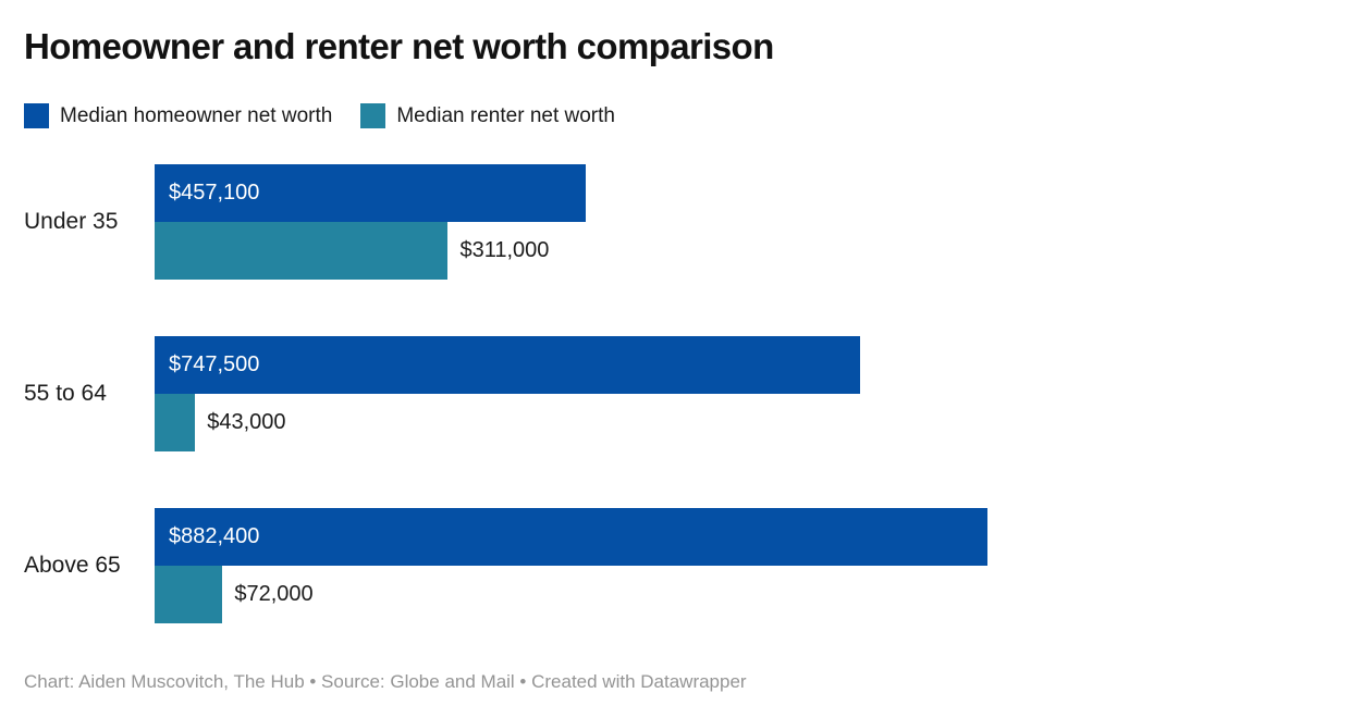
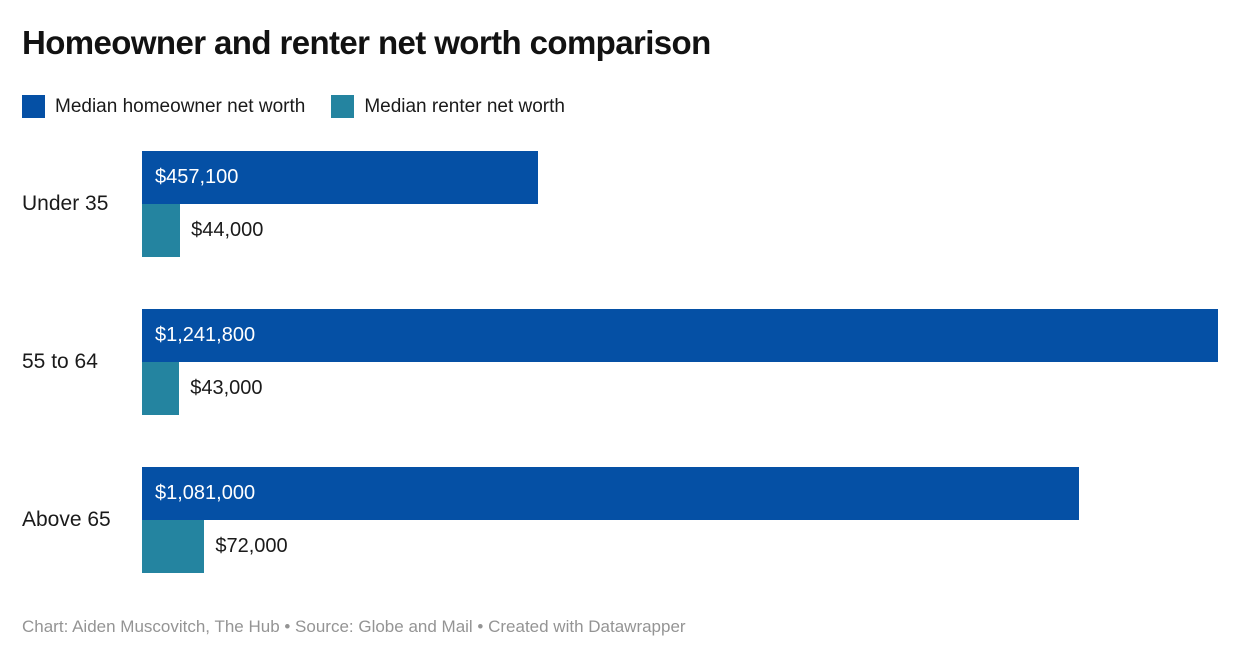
Median renter net worth/Under 35: $311,000 -> $44,000
Median homeowner net worth/55 to 64: $747,500 -> $1,241,800
Median homeowner net worth/Above 65: $882,400 -> $1,081,000
